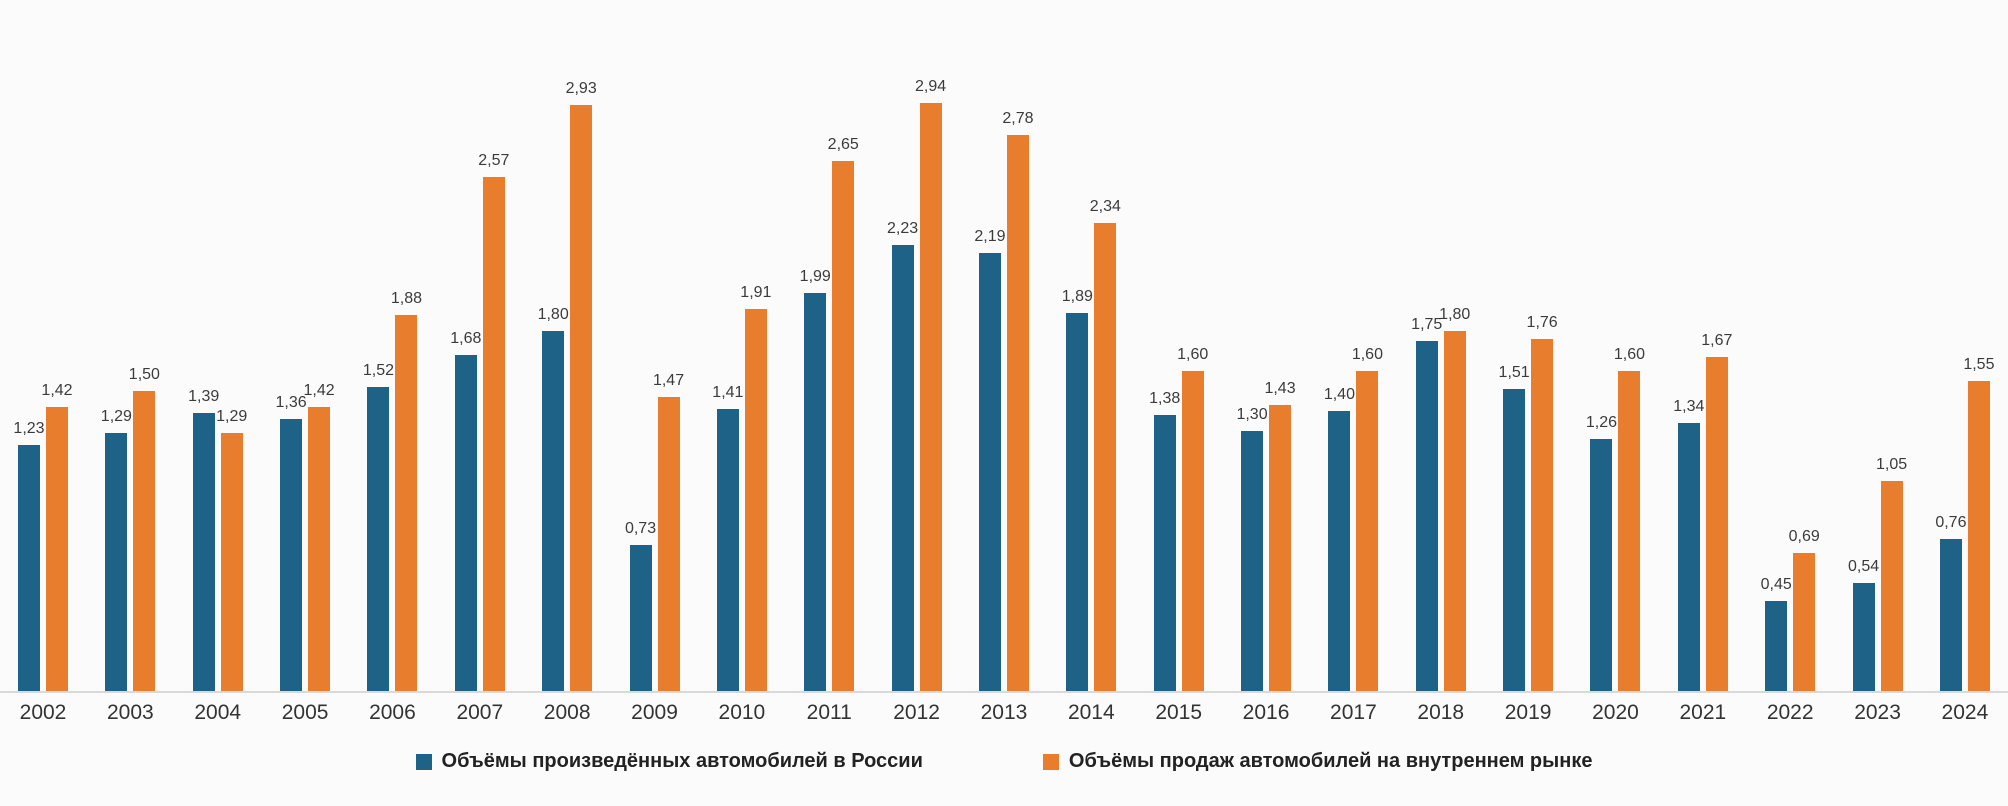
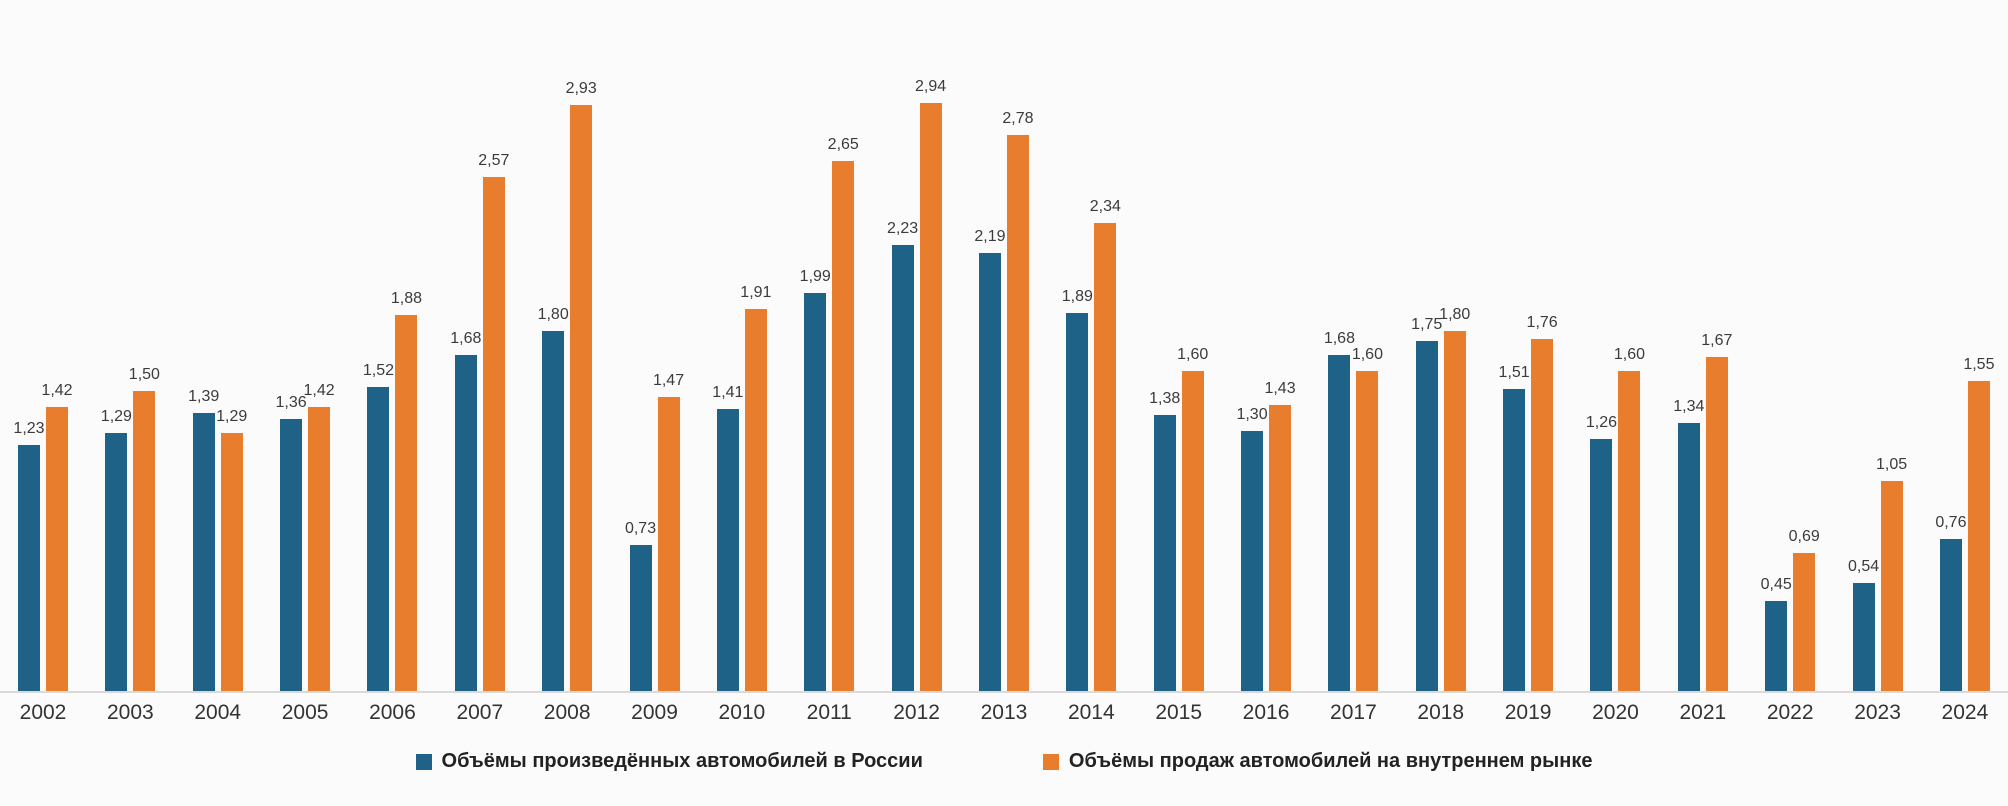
Объёмы произведённых автомобилей в России/2017: 1,40 -> 1,68
